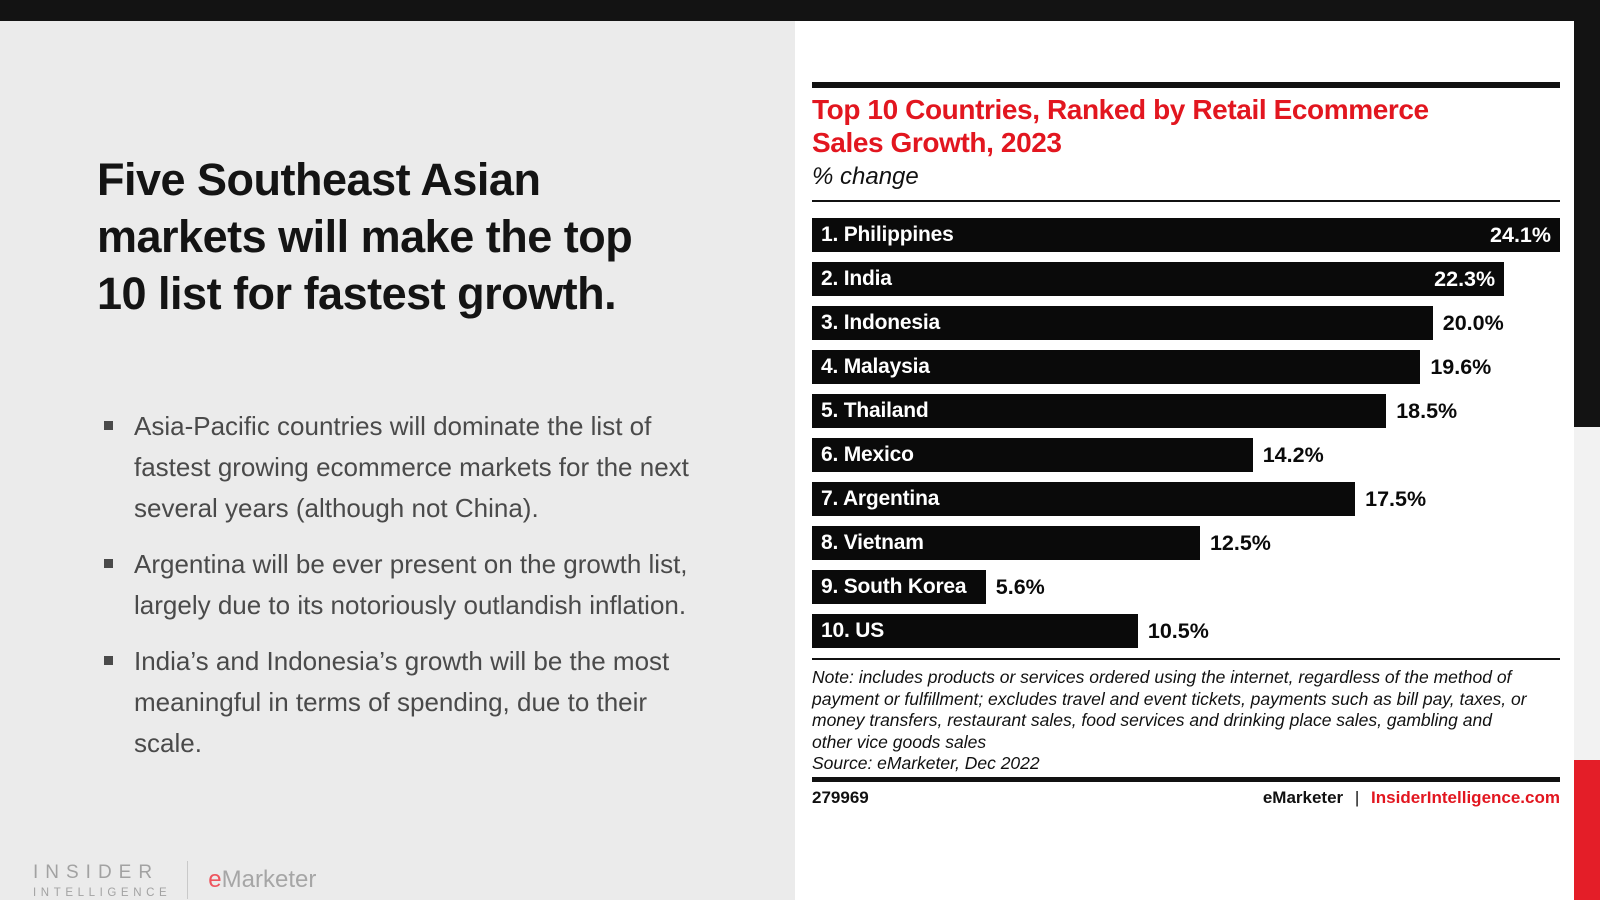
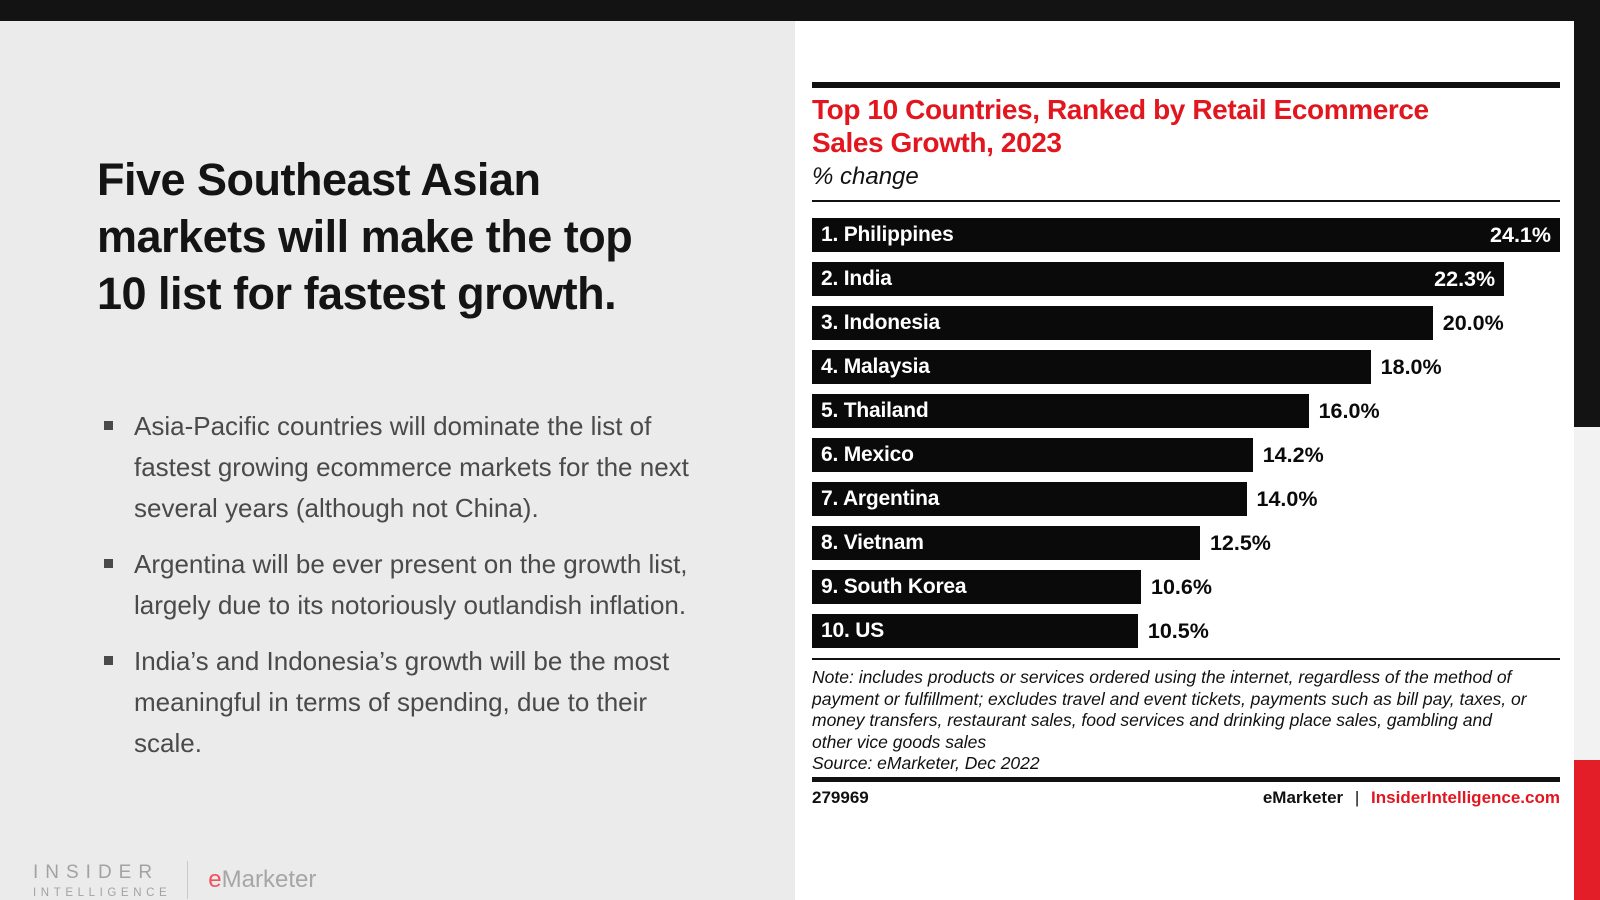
4. Malaysia: 19.6% -> 18.0%
5. Thailand: 18.5% -> 16.0%
7. Argentina: 17.5% -> 14.0%
9. South Korea: 5.6% -> 10.6%
